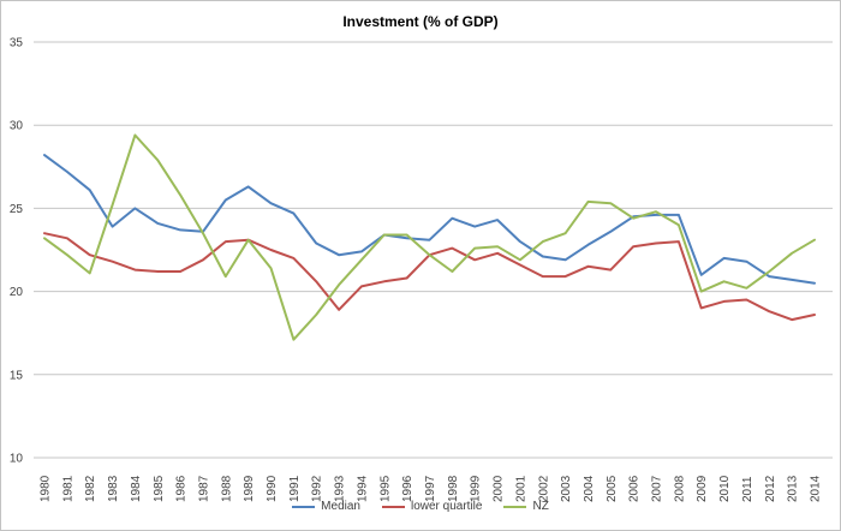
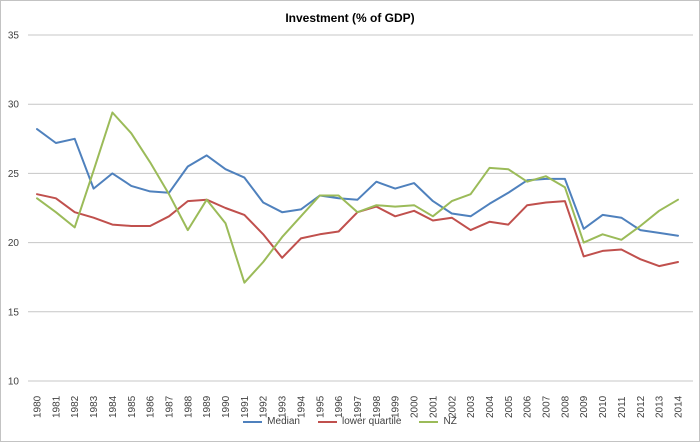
Median/1982: 26.1 -> 27.5
NZ/1998: 21.2 -> 22.7
lower quartile/2002: 20.9 -> 21.8
